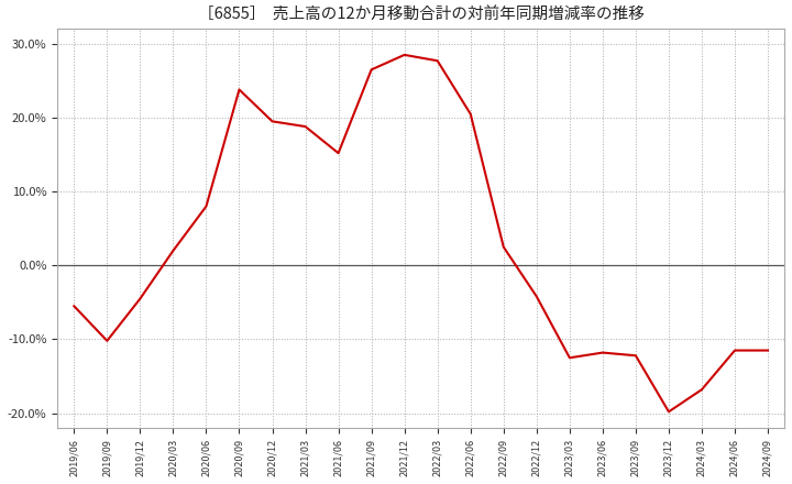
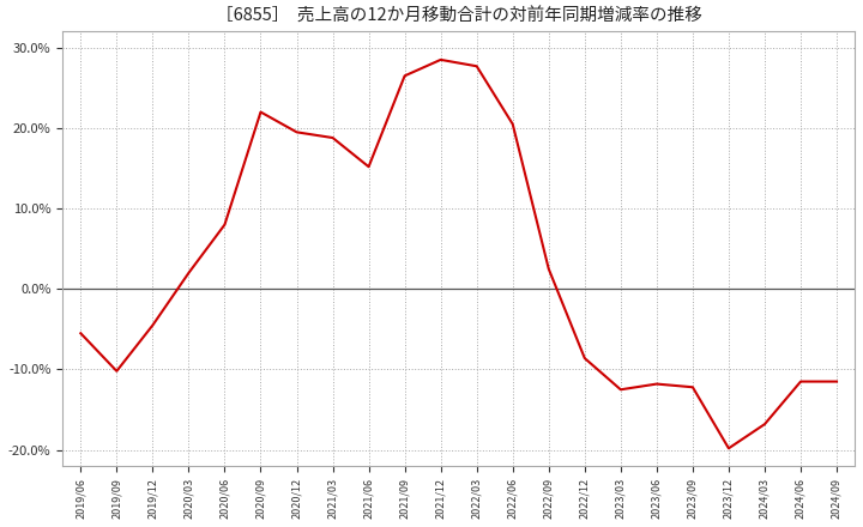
2020/09: 23.8% -> 22.0%
2022/12: -4.2% -> -8.6%
